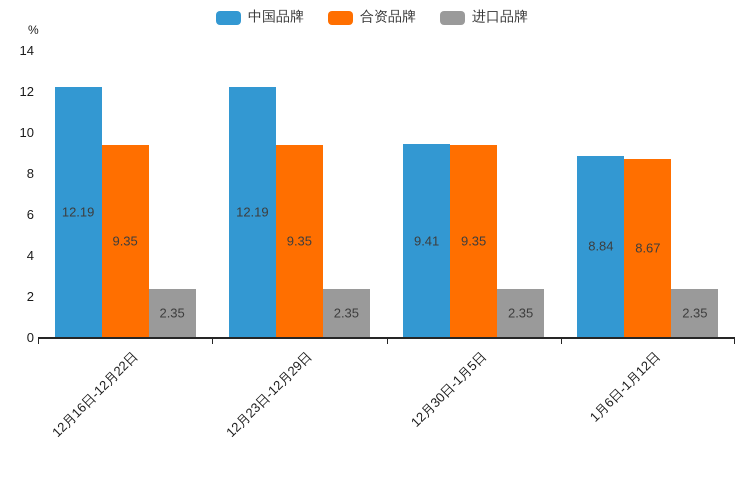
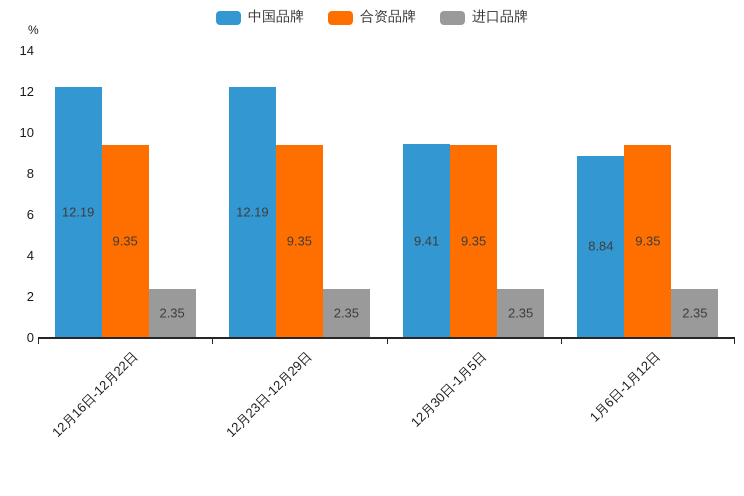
合资品牌/1月6日-1月12日: 8.67 -> 9.35
